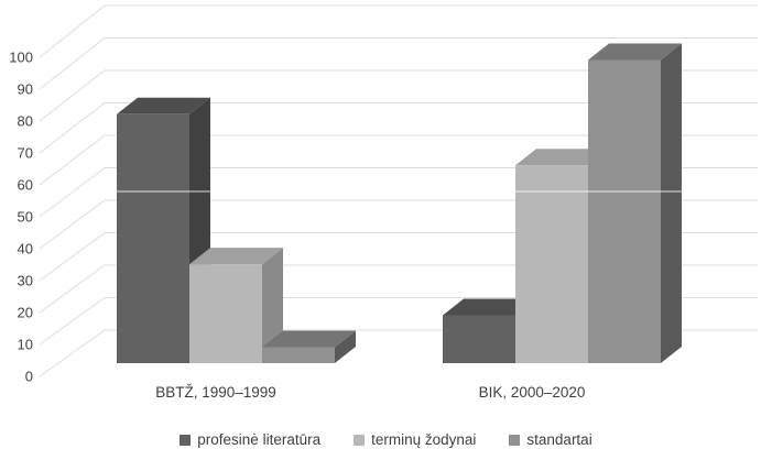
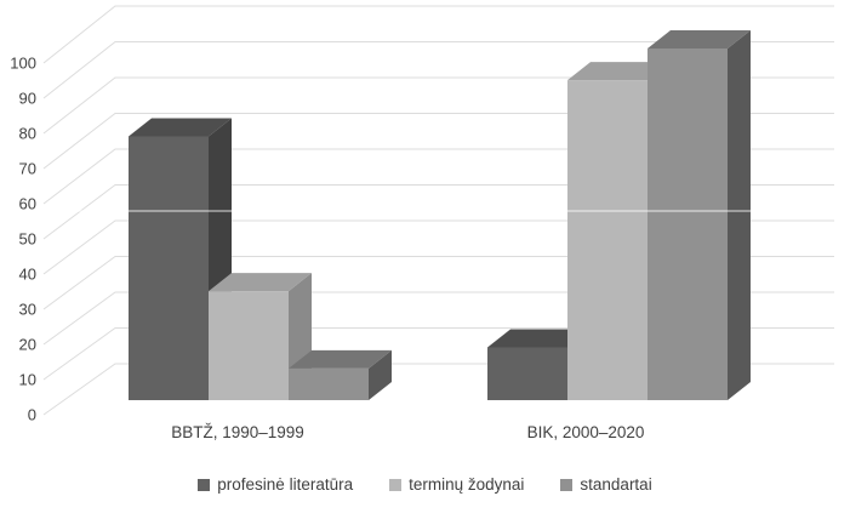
profesinė literatūra/BBTŽ, 1990–1999: 78 -> 75
standartai/BBTŽ, 1990–1999: 5 -> 9
terminų žodynai/BIK, 2000–2020: 62 -> 91
standartai/BIK, 2000–2020: 95 -> 100
